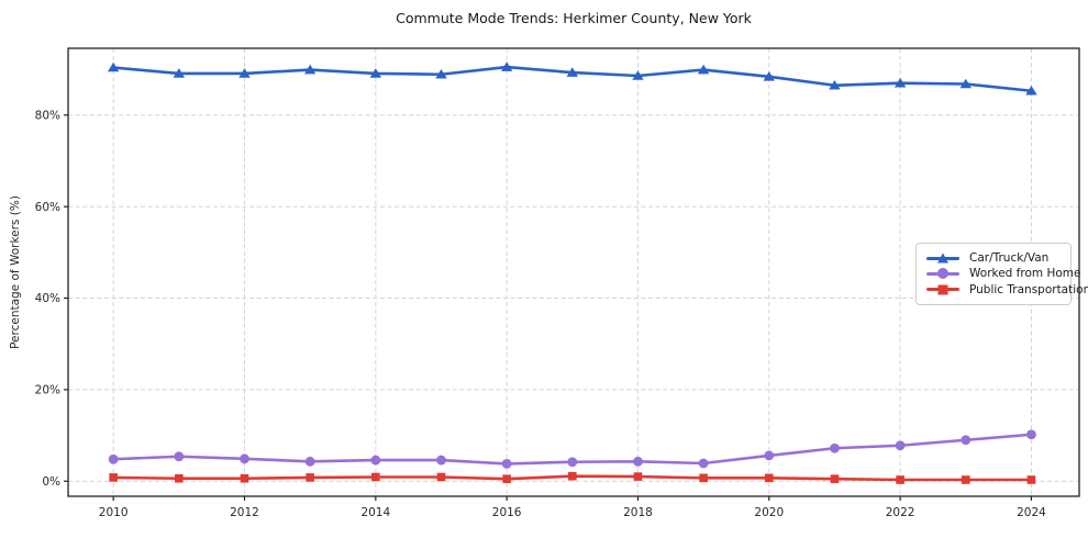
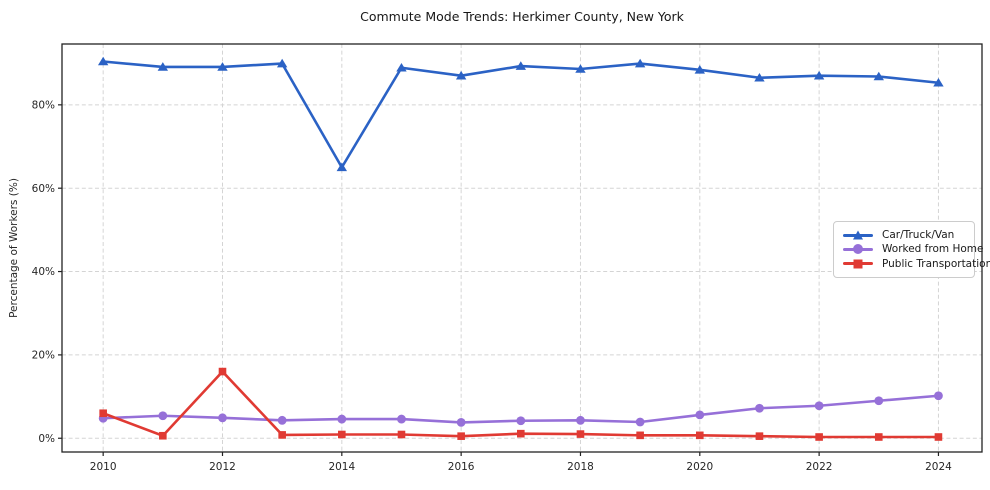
Public Transportation/2010: 1% -> 6%
Public Transportation/2012: 1% -> 16%
Car/Truck/Van/2014: 89% -> 65%
Car/Truck/Van/2016: 90% -> 87%
